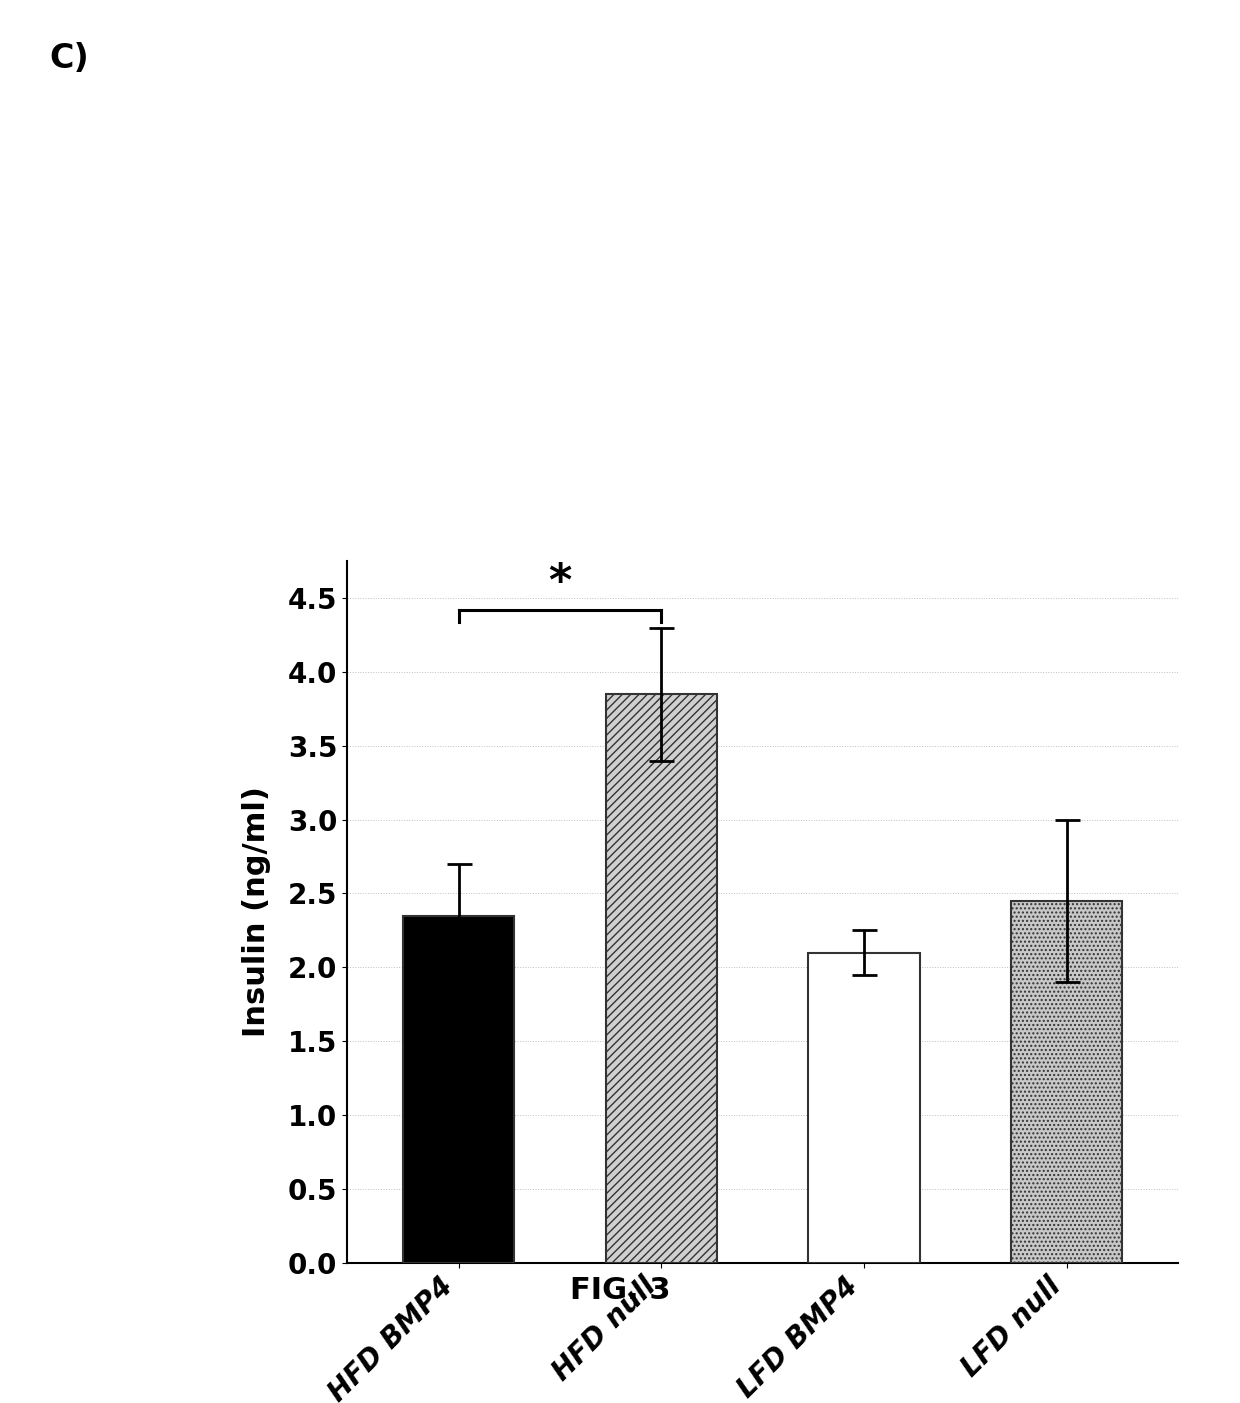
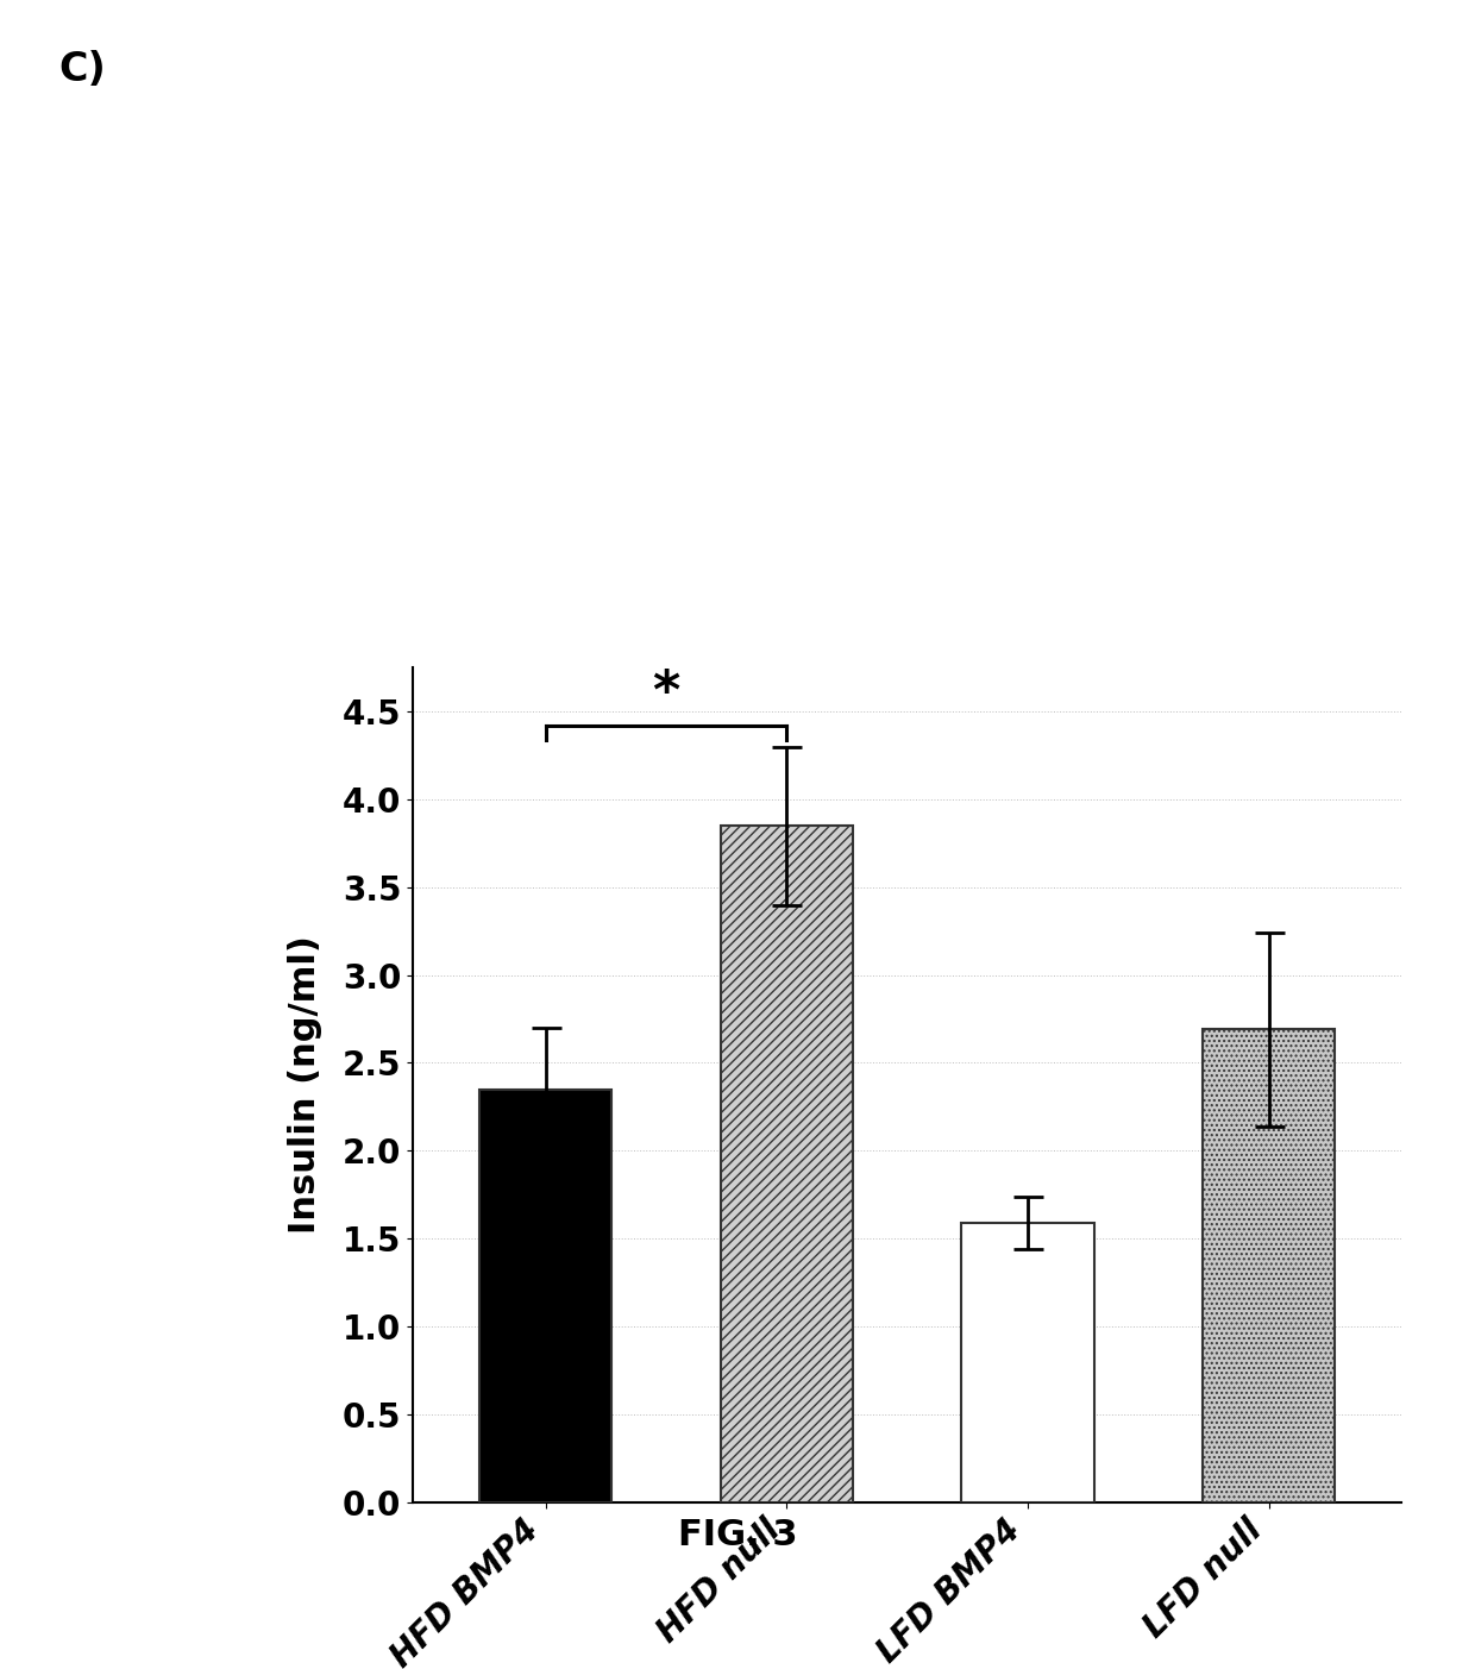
LFD BMP4: 2.10 -> 1.59
LFD null: 2.45 -> 2.69
